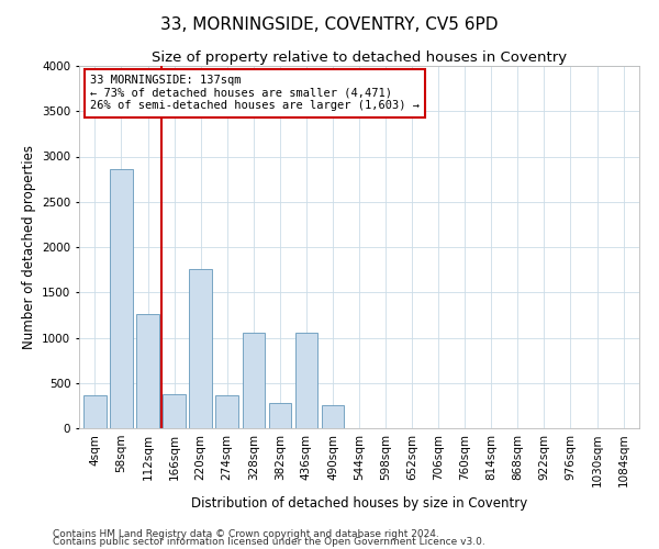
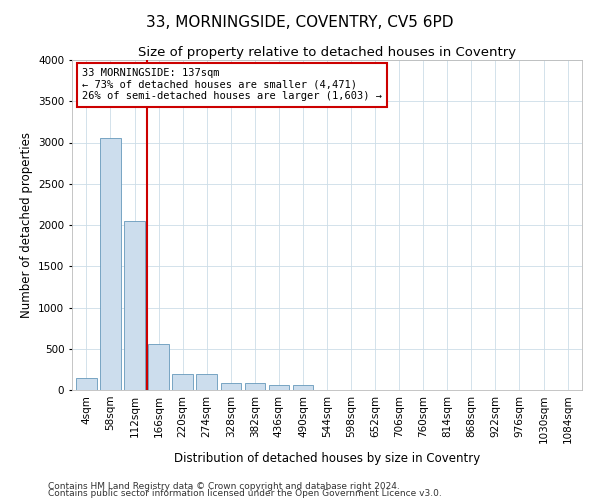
4sqm: 360 -> 150
58sqm: 2860 -> 3050
112sqm: 1260 -> 2050
166sqm: 380 -> 560
220sqm: 1760 -> 200
274sqm: 360 -> 200
328sqm: 1060 -> 80
382sqm: 280 -> 80
436sqm: 1060 -> 60
490sqm: 260 -> 60
